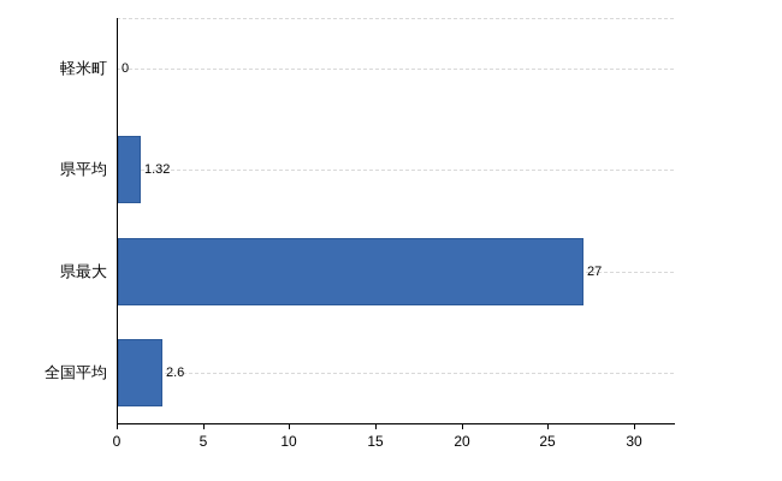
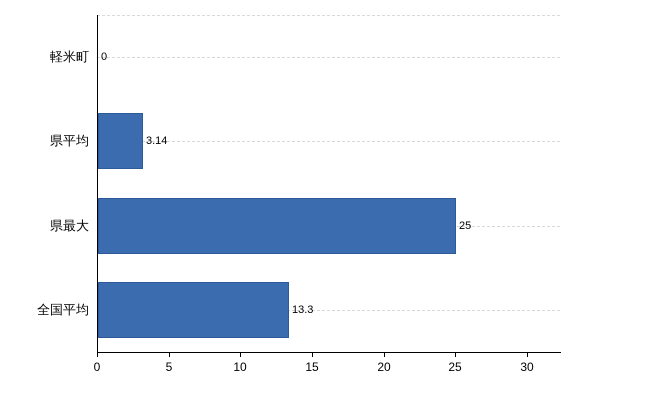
県平均: 1.32 -> 3.14
県最大: 27 -> 25
全国平均: 2.6 -> 13.3
